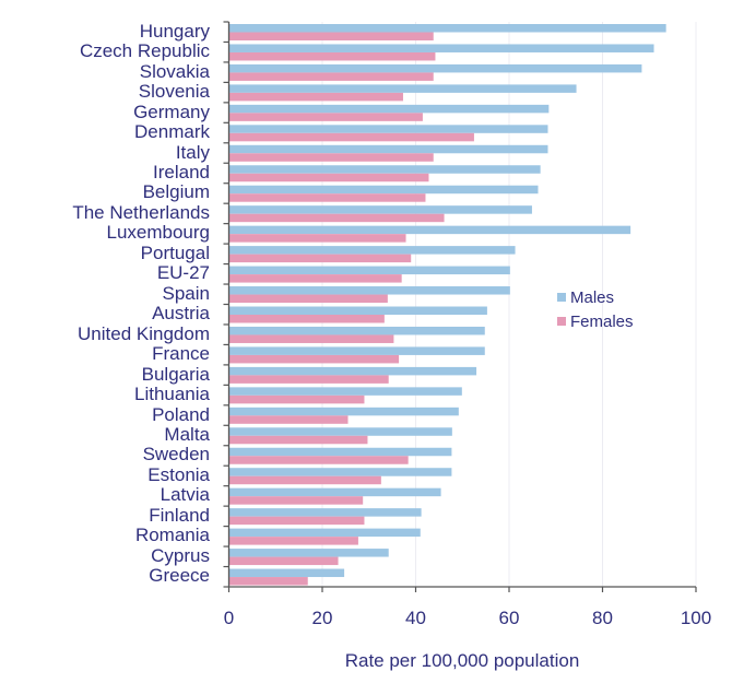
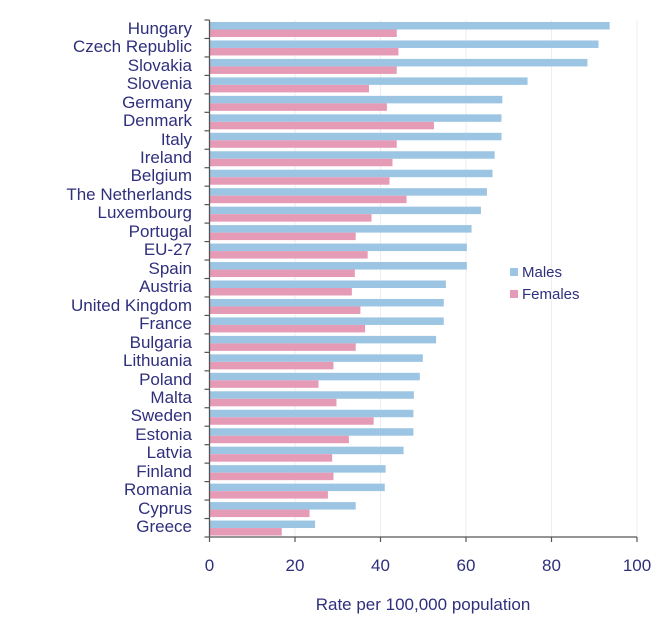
Males/Luxembourg: 86 -> 64
Females/Portugal: 39 -> 34
